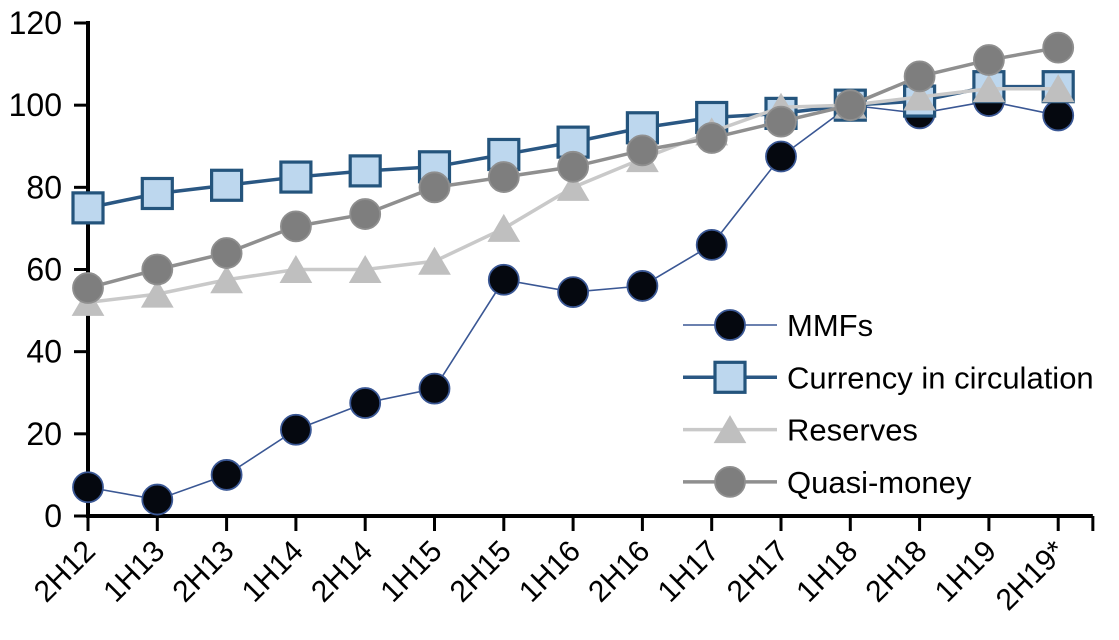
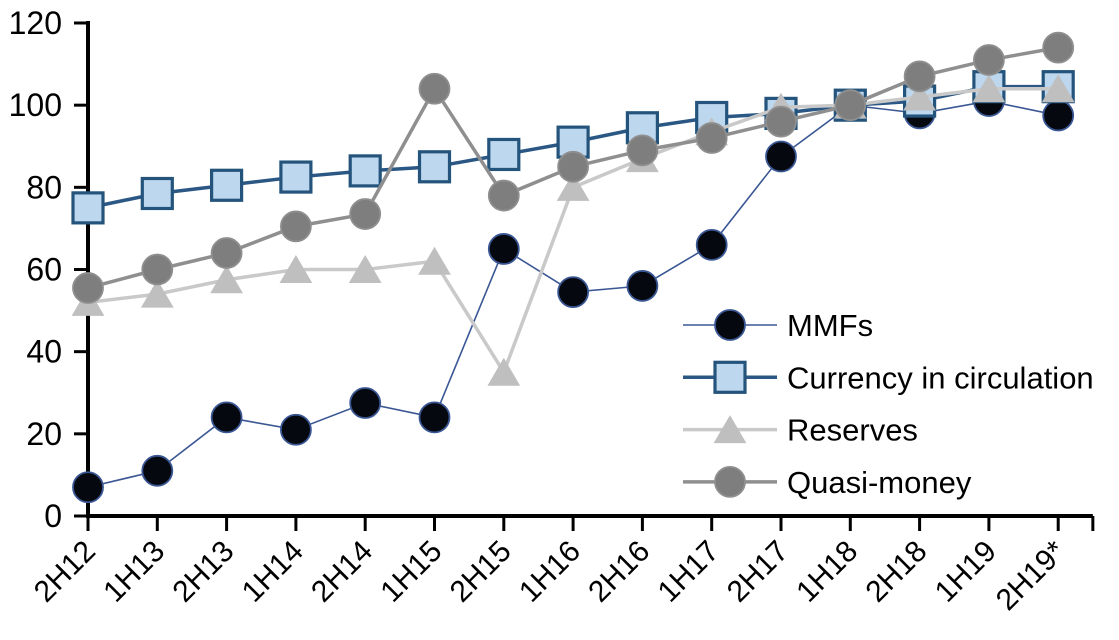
MMFs/1H13: 4 -> 11
MMFs/2H13: 10 -> 24
MMFs/1H15: 31 -> 24
Quasi-money/1H15: 80 -> 104
MMFs/2H15: 58 -> 65
Reserves/2H15: 70 -> 35
Quasi-money/2H15: 82 -> 78
